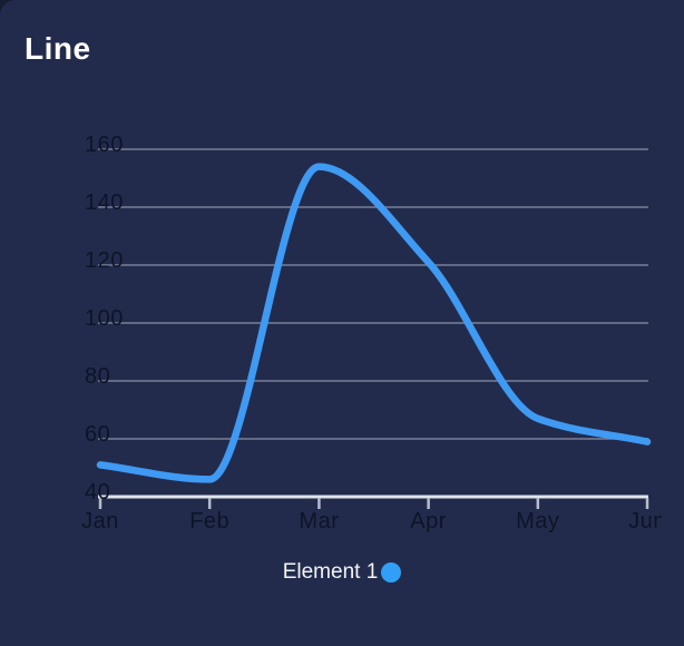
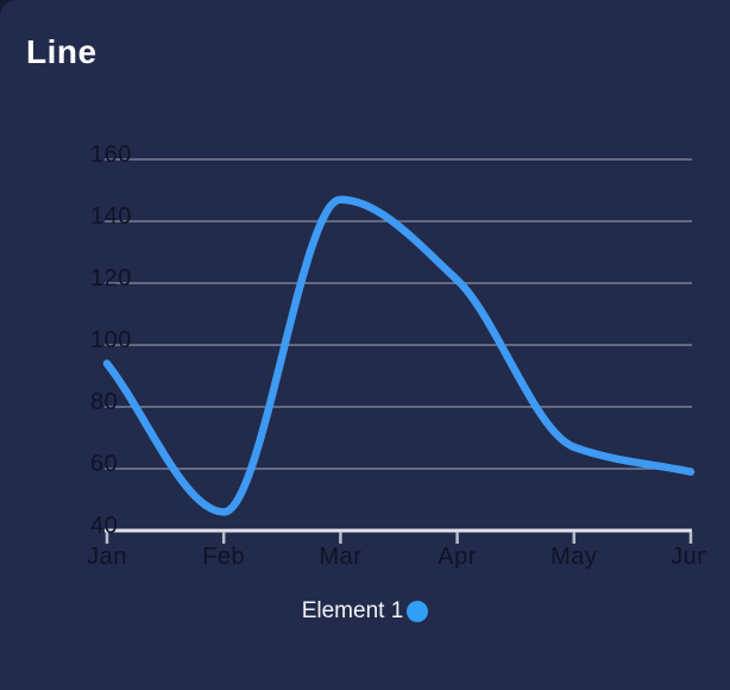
Jan: 51 -> 94
Mar: 154 -> 147
